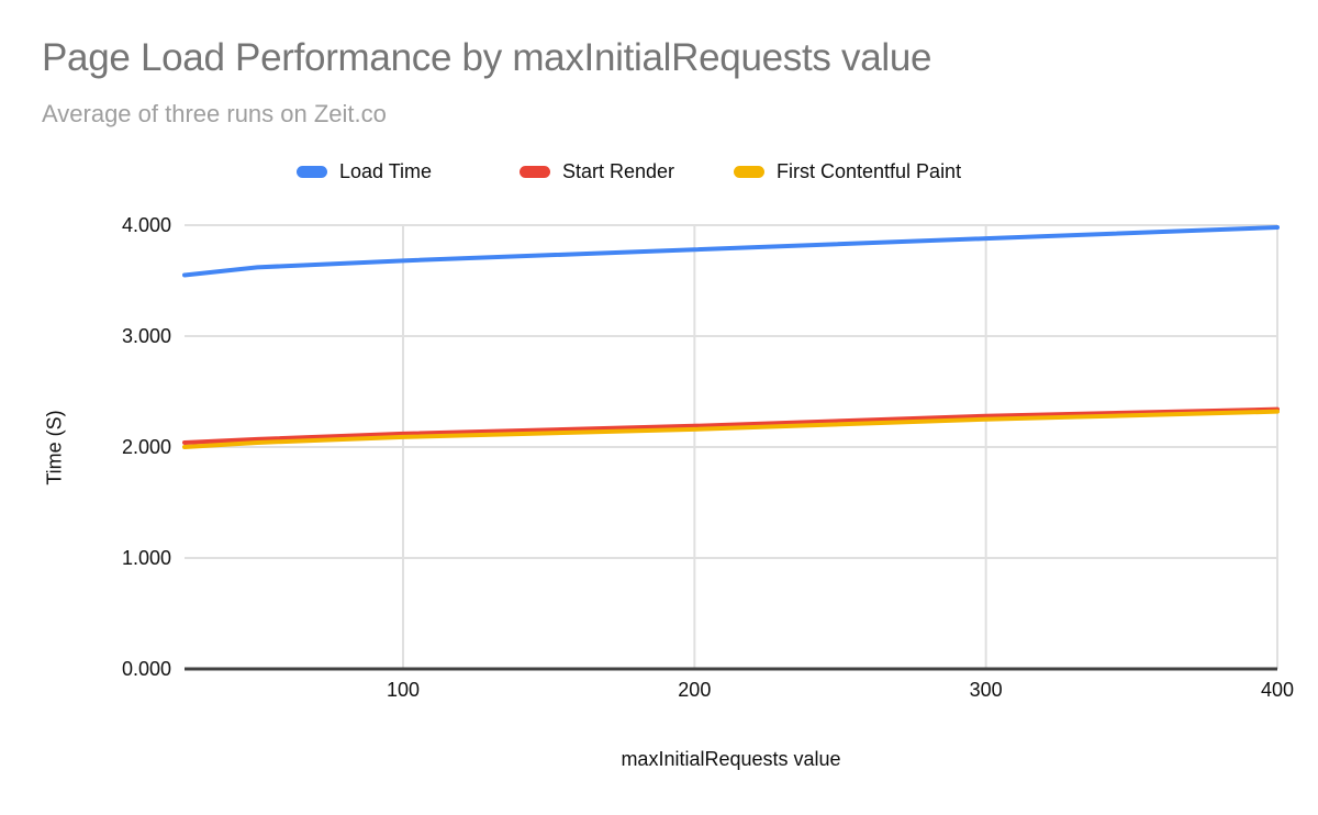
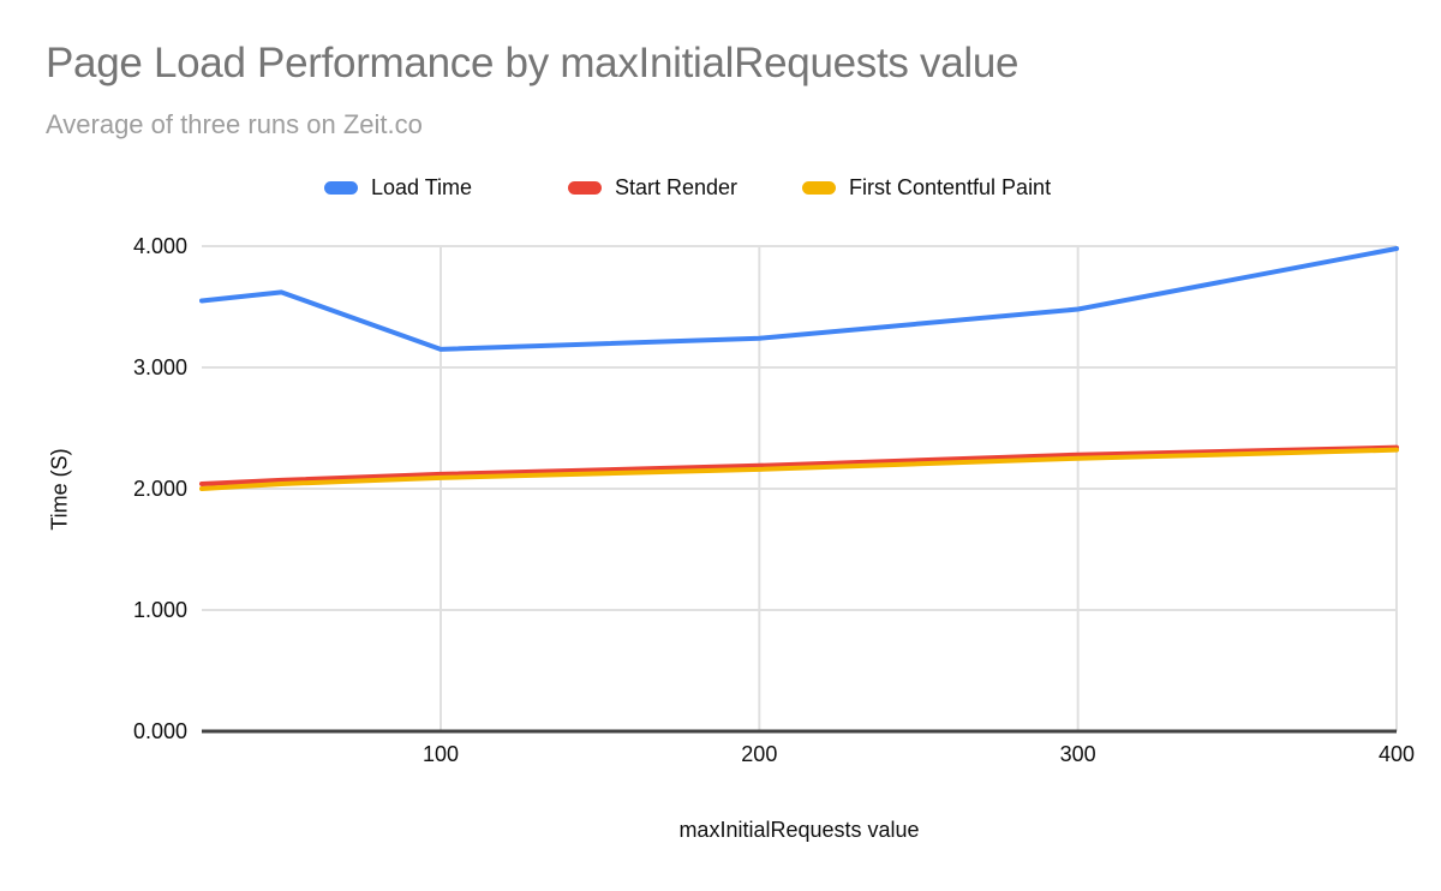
Load Time/100: 3.68 -> 3.15
Load Time/200: 3.78 -> 3.24
Load Time/300: 3.88 -> 3.48
